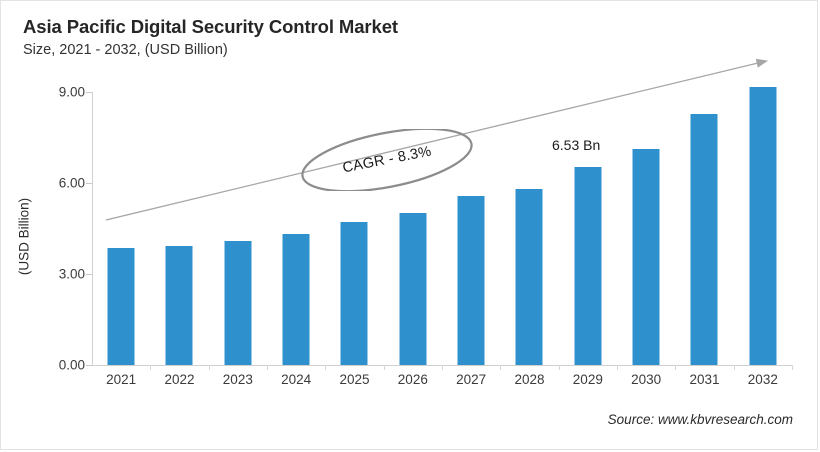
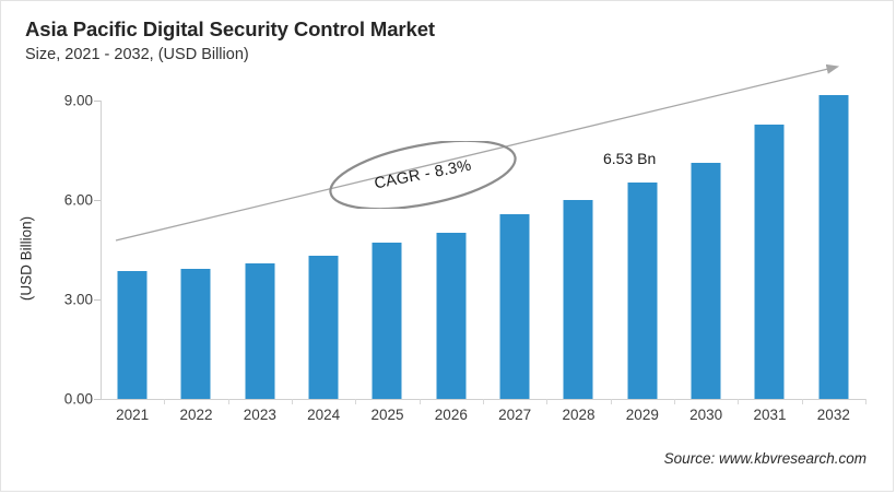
2028: 5.8 -> 6.0
